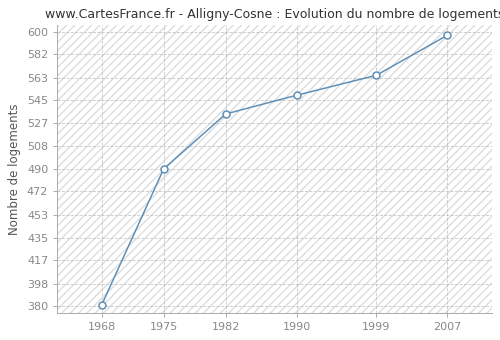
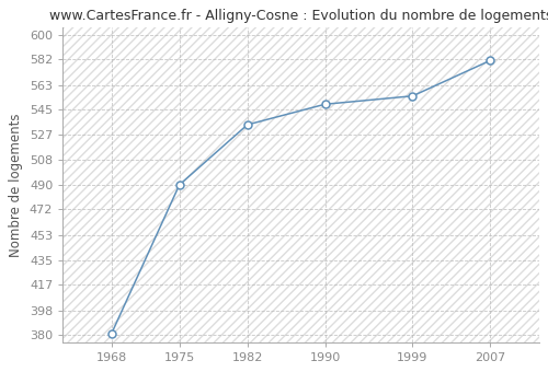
1999: 565 -> 555
2007: 597 -> 581
